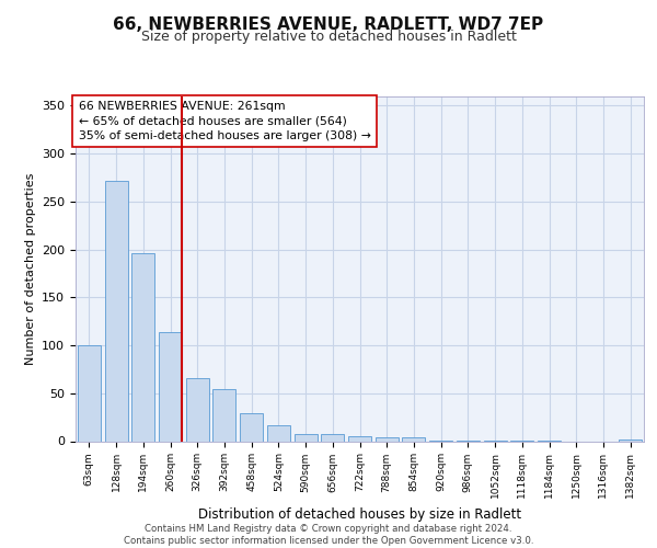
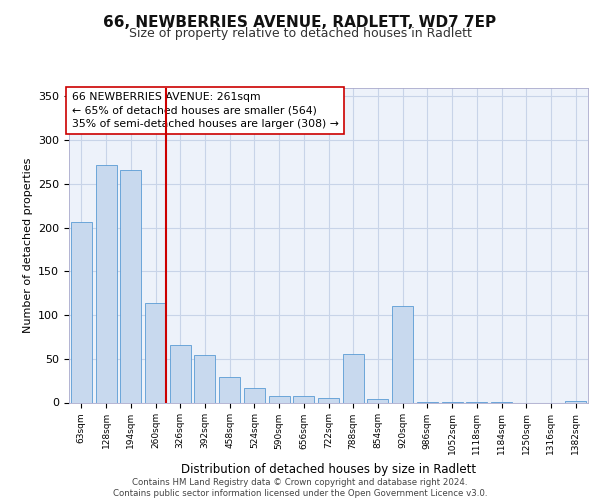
63sqm: 100 -> 206
194sqm: 196 -> 266
788sqm: 4 -> 56
920sqm: 1 -> 110
